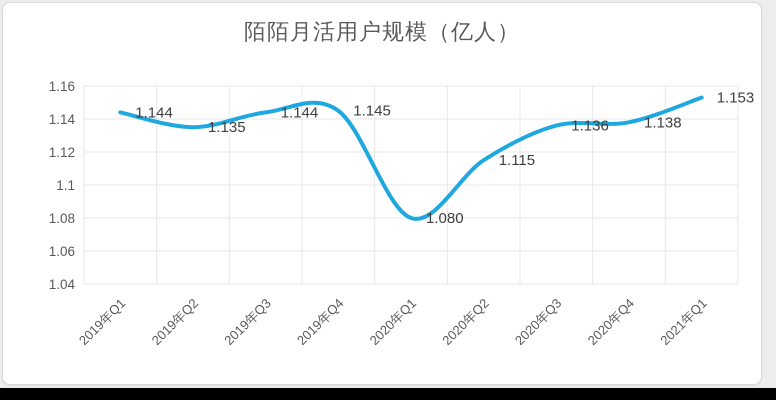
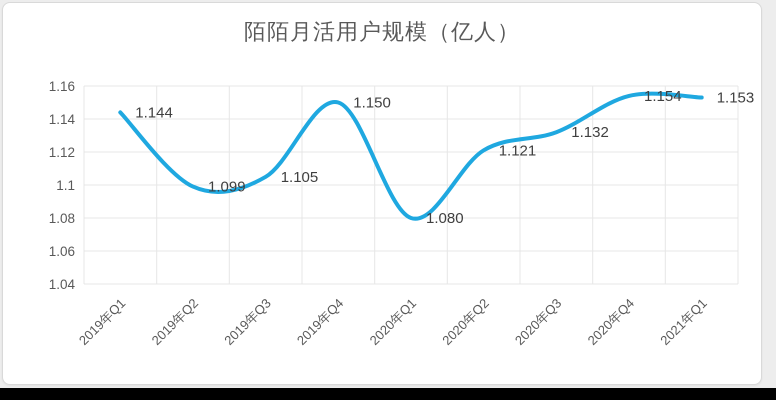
2019年Q2: 1.135 -> 1.099
2019年Q3: 1.144 -> 1.105
2019年Q4: 1.145 -> 1.150
2020年Q2: 1.115 -> 1.121
2020年Q3: 1.136 -> 1.132
2020年Q4: 1.138 -> 1.154
